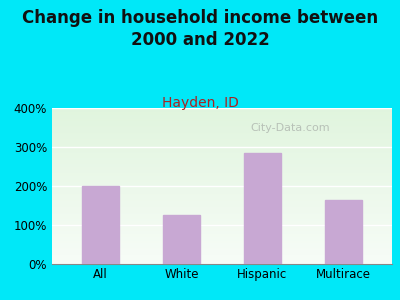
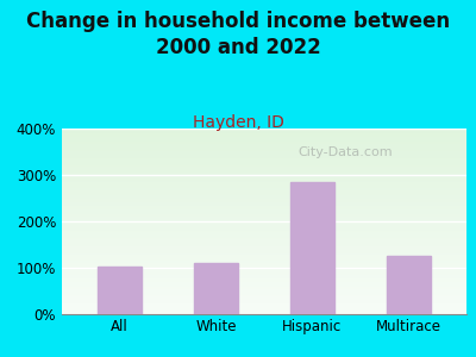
All: 200% -> 103%
White: 125% -> 110%
Multirace: 165% -> 125%
